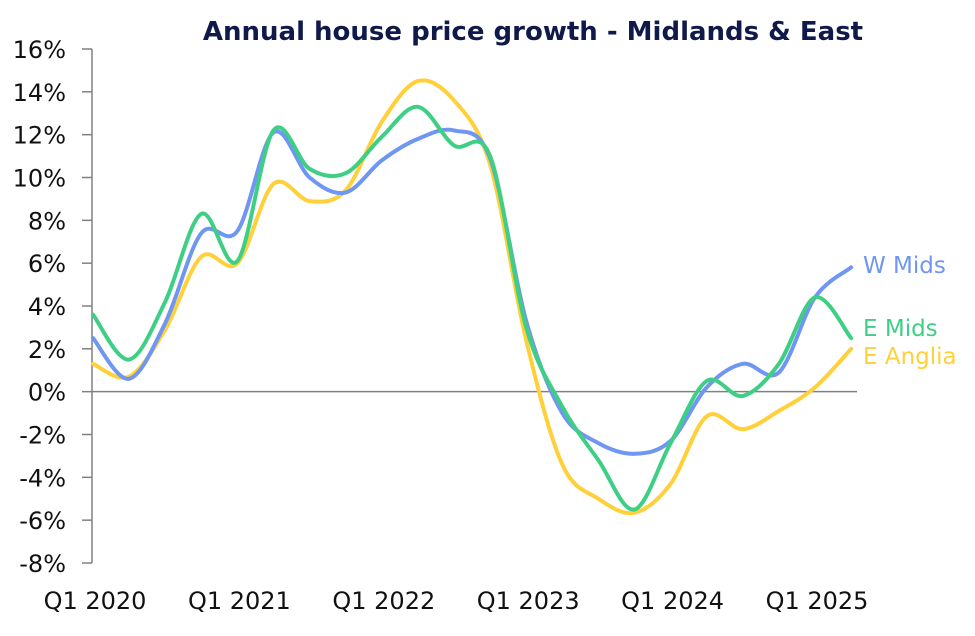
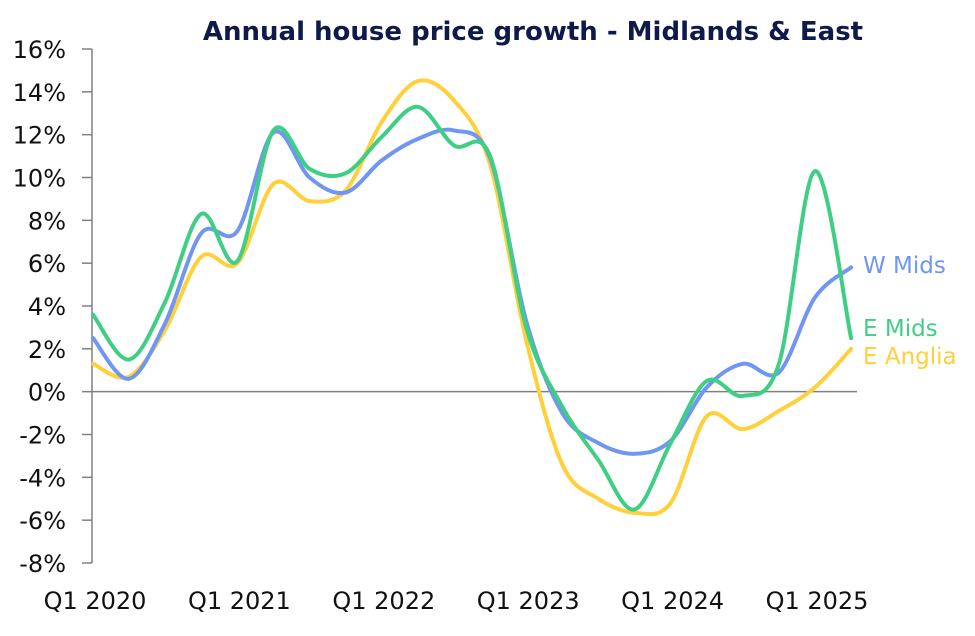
E Anglia/Q1 2024: -4.3% -> -5.2%
E Mids/Q1 2025: 4.4% -> 10.3%
